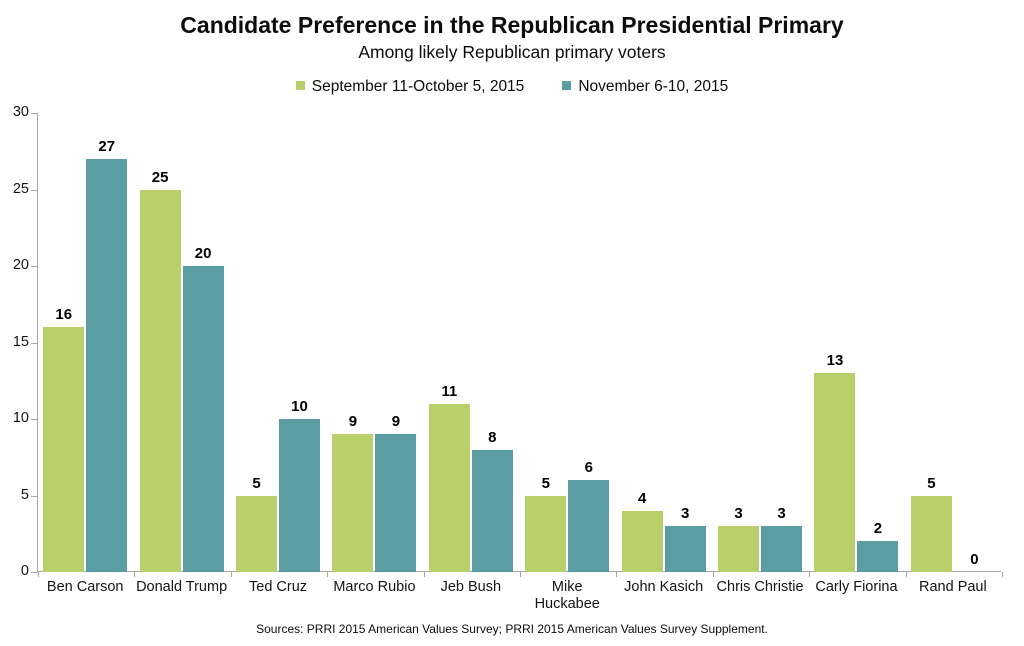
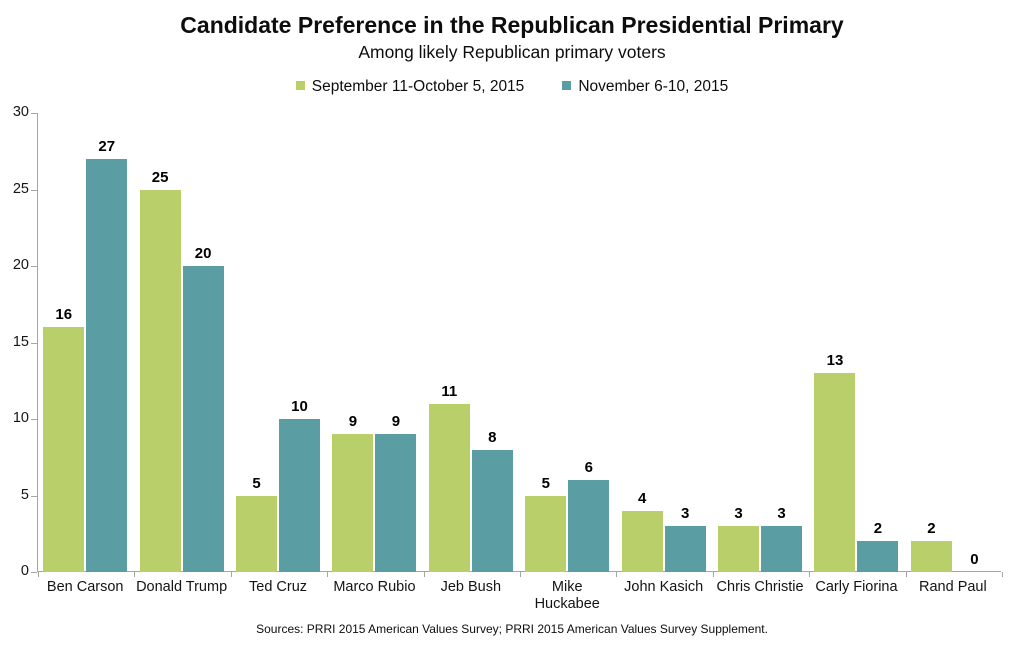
September 11-October 5, 2015/Rand Paul: 5 -> 2
